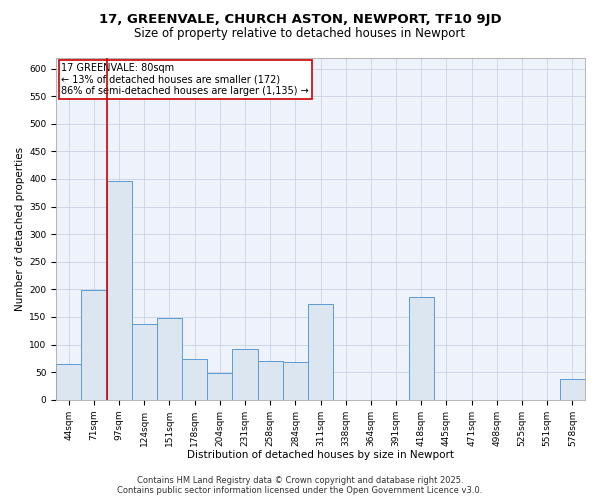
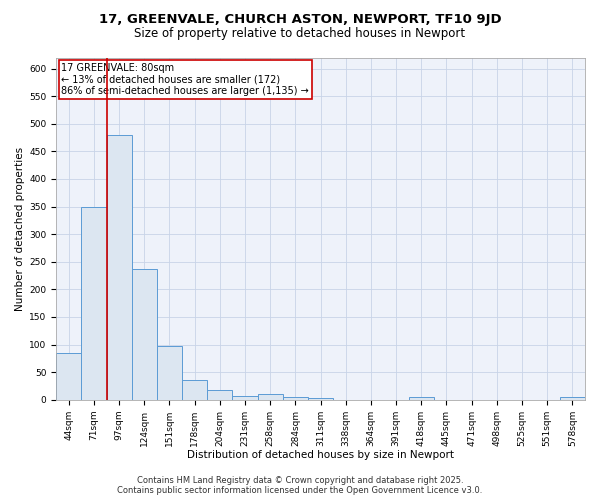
44sqm: 64 -> 85
71sqm: 198 -> 350
97sqm: 396 -> 480
124sqm: 138 -> 237
151sqm: 148 -> 98
178sqm: 74 -> 36
204sqm: 48 -> 18
231sqm: 92 -> 7
258sqm: 70 -> 10
284sqm: 68 -> 5
311sqm: 174 -> 4
418sqm: 186 -> 5
578sqm: 38 -> 5
